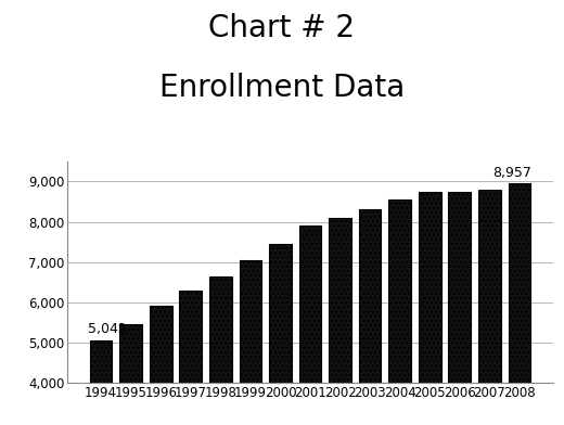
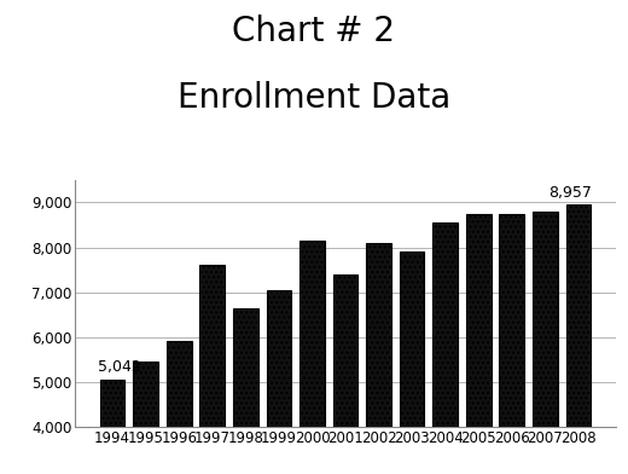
1997: 6,300 -> 7,600
2000: 7,450 -> 8,150
2001: 7,900 -> 7,400
2003: 8,300 -> 7,900
